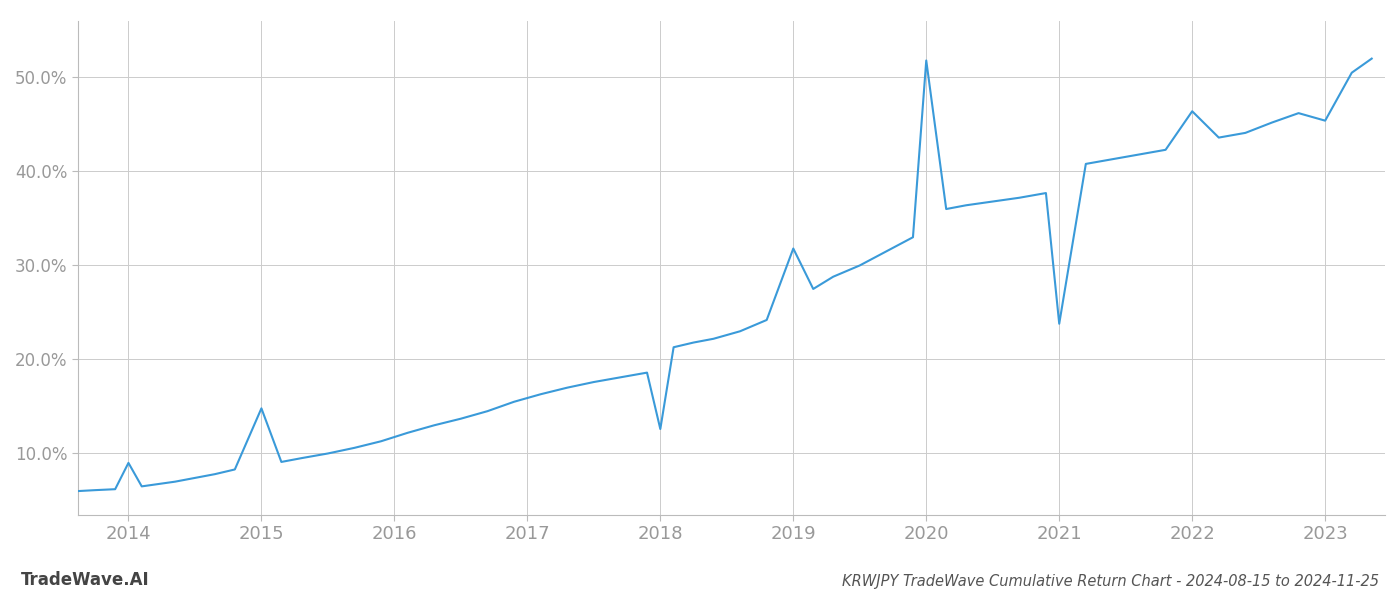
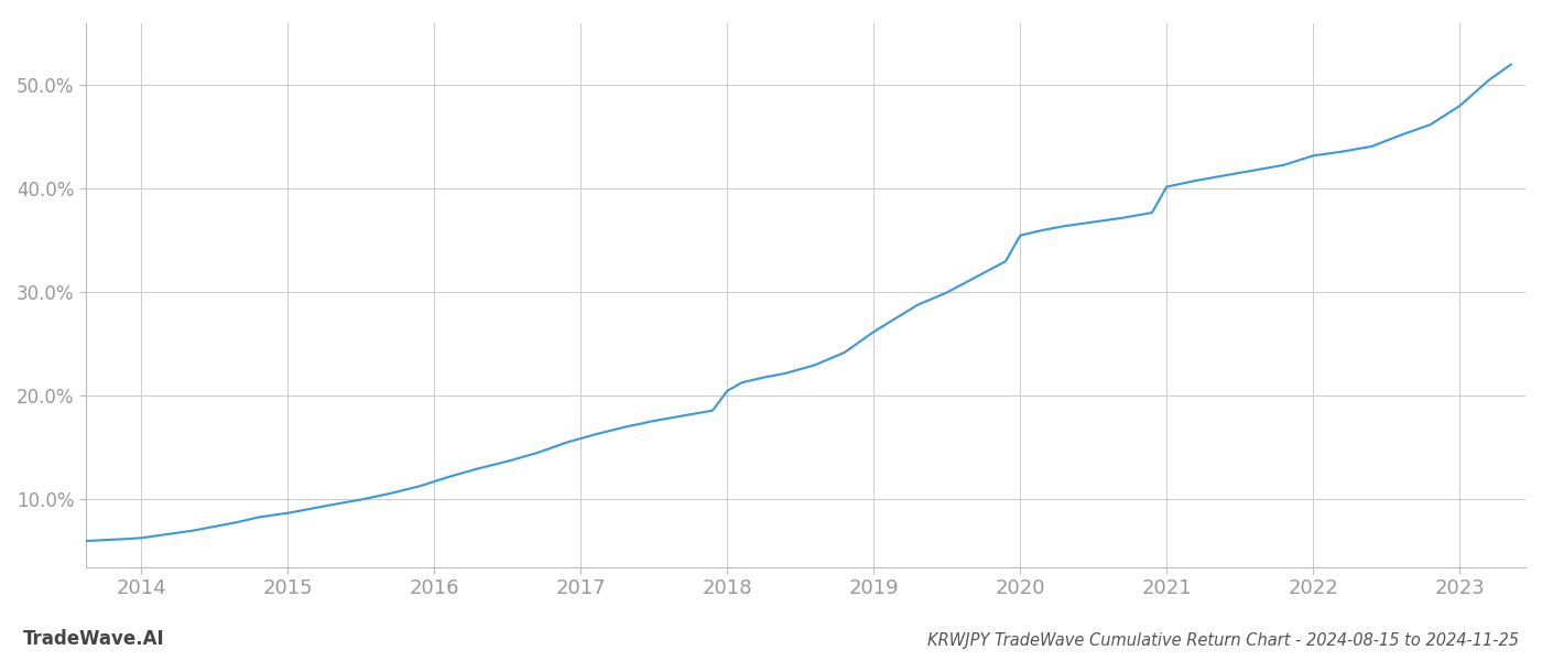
2014: 9.0% -> 6.3%
2015: 14.8% -> 8.7%
2018: 12.6% -> 20.5%
2019: 31.8% -> 26.2%
2020: 51.8% -> 35.5%
2021: 23.8% -> 40.2%
2022: 46.4% -> 43.2%
2023: 45.4% -> 48.0%
